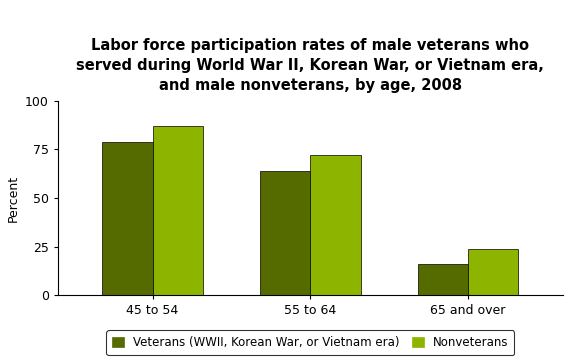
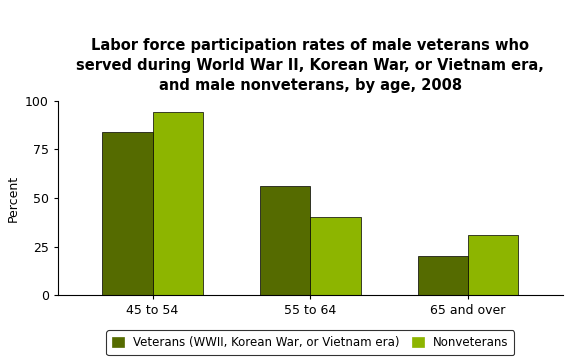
Veterans (WWII, Korean War, or Vietnam era)/45 to 54: 79 -> 84
Nonveterans/45 to 54: 87 -> 94
Veterans (WWII, Korean War, or Vietnam era)/55 to 64: 64 -> 56
Nonveterans/55 to 64: 72 -> 40
Veterans (WWII, Korean War, or Vietnam era)/65 and over: 16 -> 20
Nonveterans/65 and over: 24 -> 31
